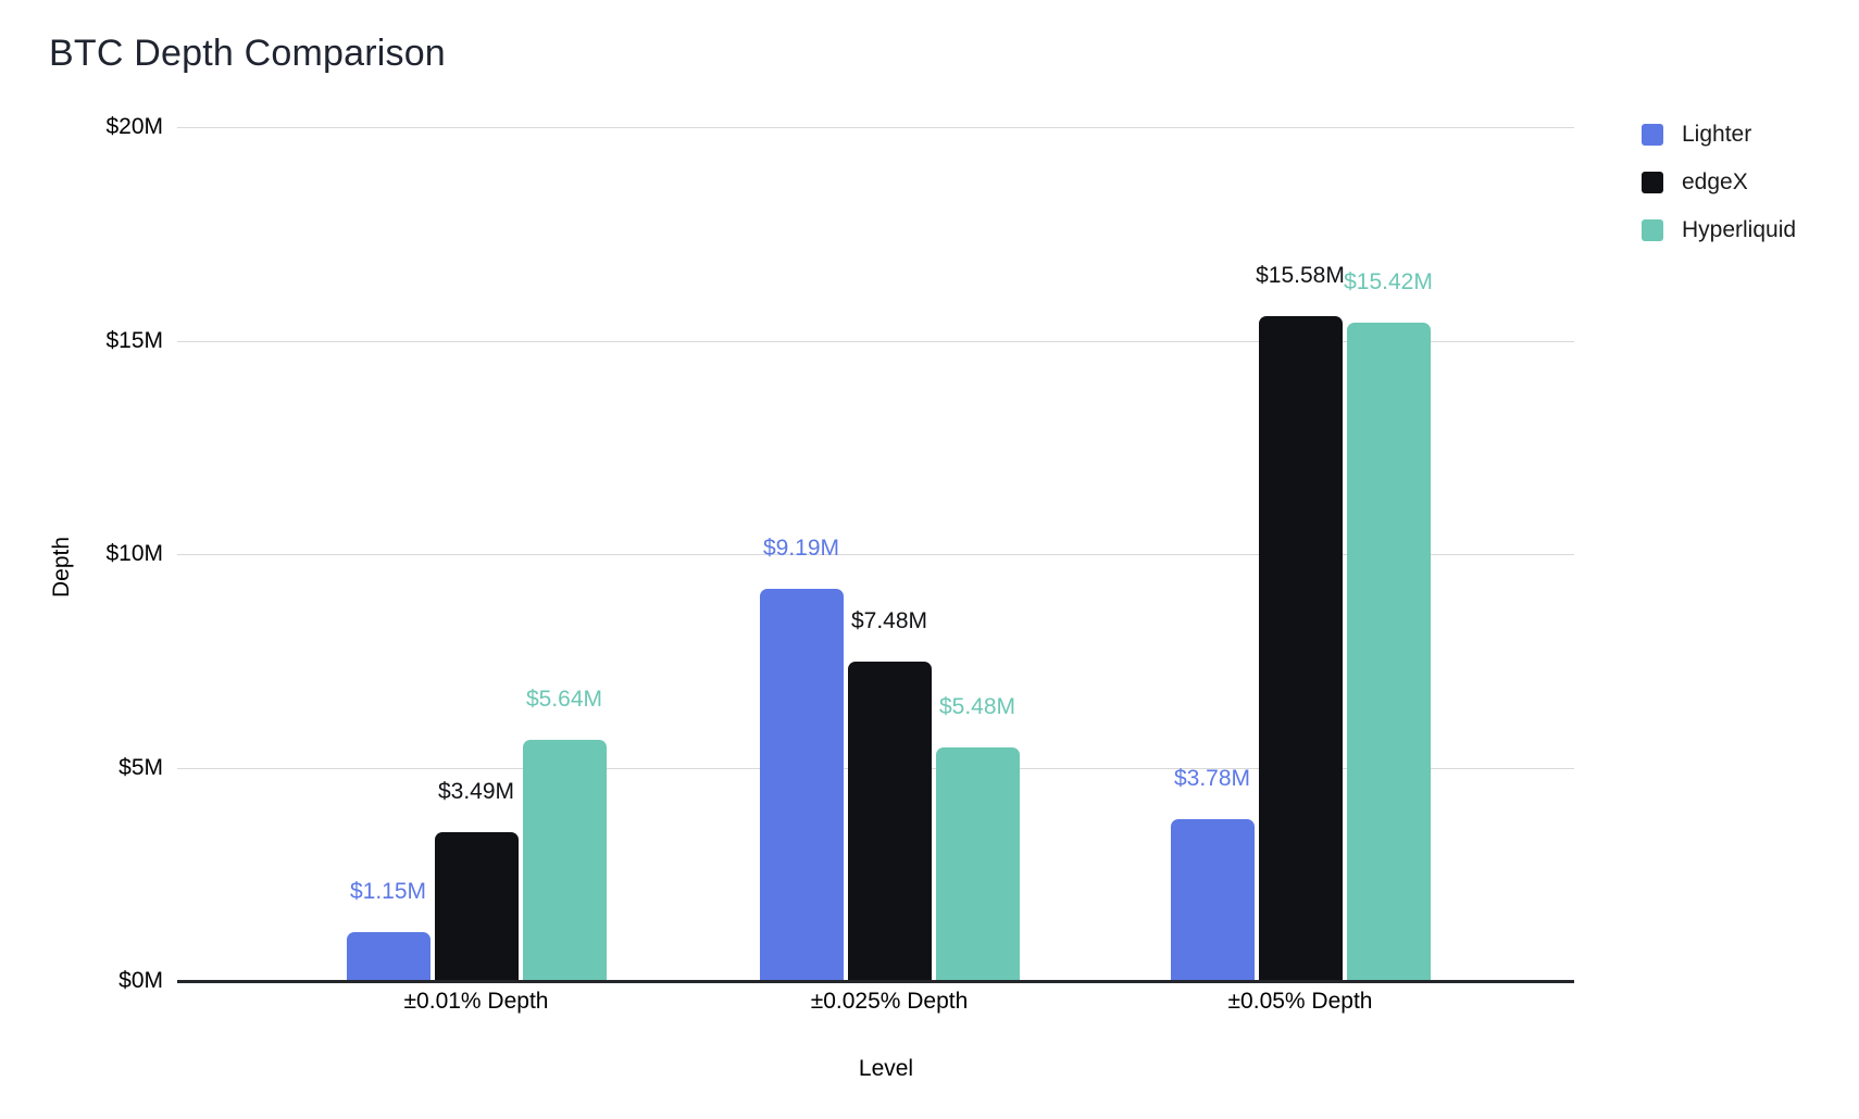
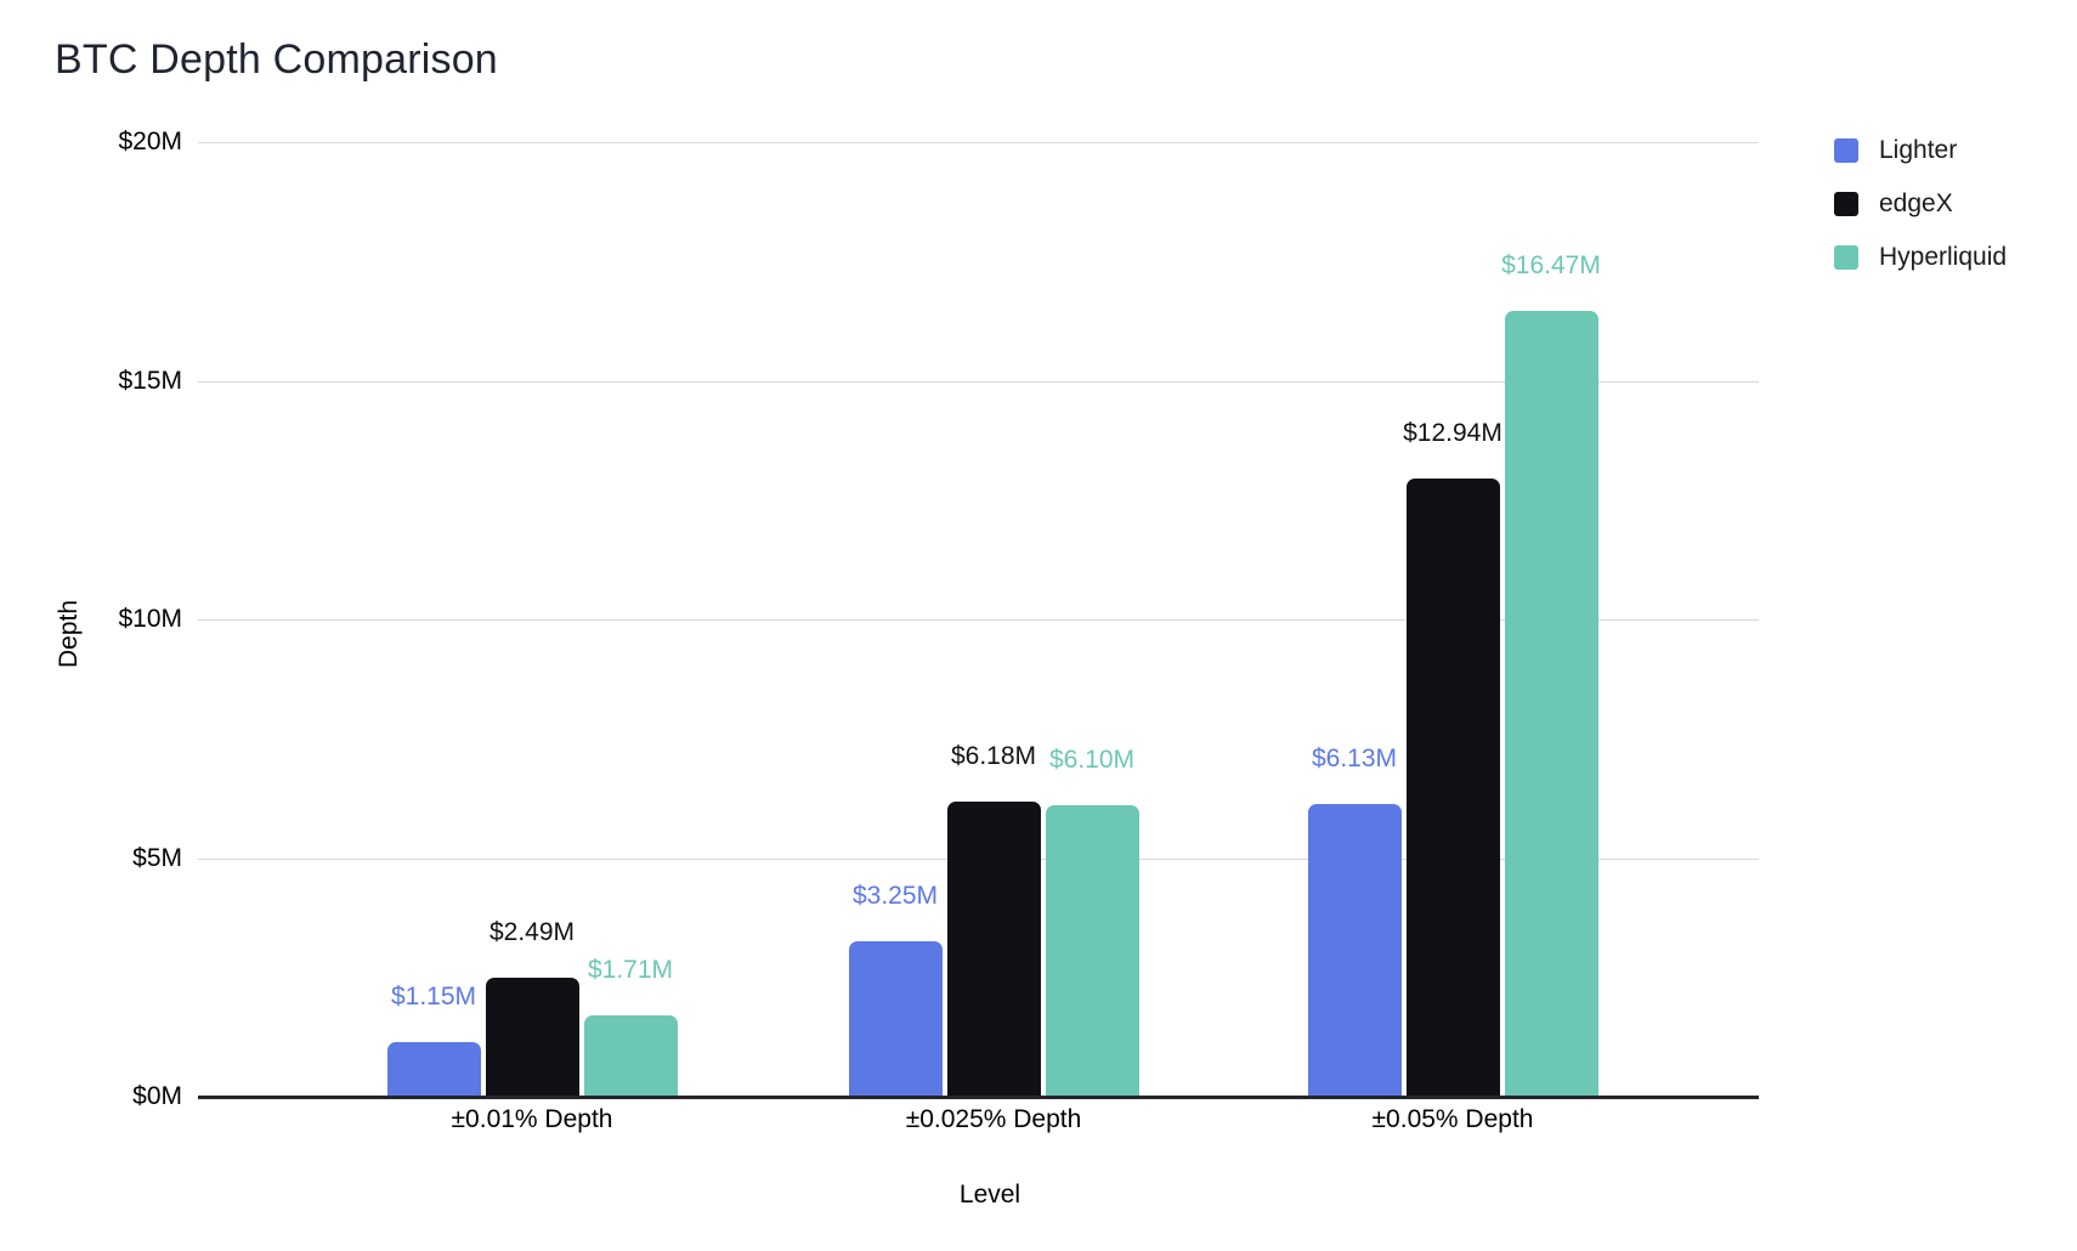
edgeX/±0.01% Depth: $3.49M -> $2.49M
Hyperliquid/±0.01% Depth: $5.64M -> $1.71M
Lighter/±0.025% Depth: $9.19M -> $3.25M
edgeX/±0.025% Depth: $7.48M -> $6.18M
Hyperliquid/±0.025% Depth: $5.48M -> $6.10M
Lighter/±0.05% Depth: $3.78M -> $6.13M
edgeX/±0.05% Depth: $15.58M -> $12.94M
Hyperliquid/±0.05% Depth: $15.42M -> $16.47M
